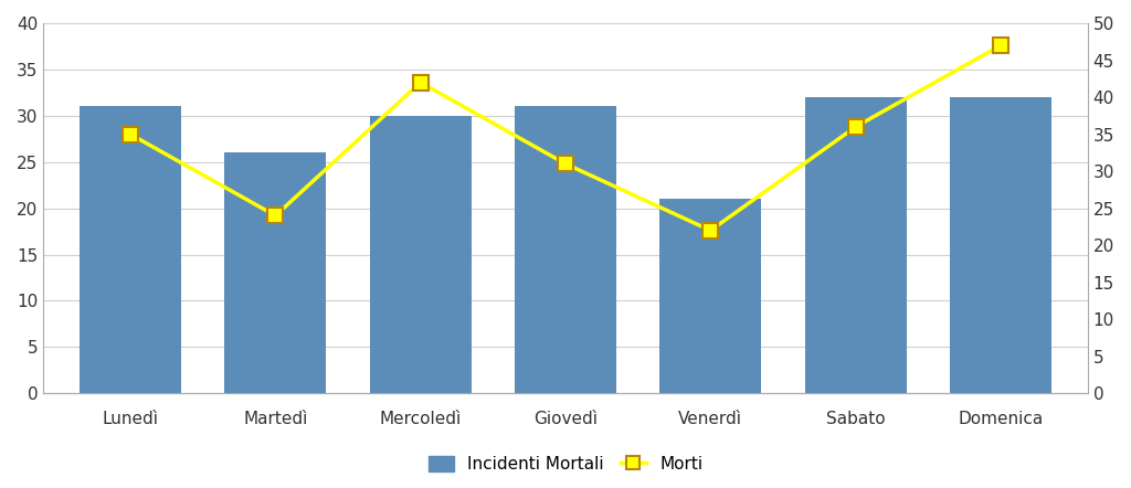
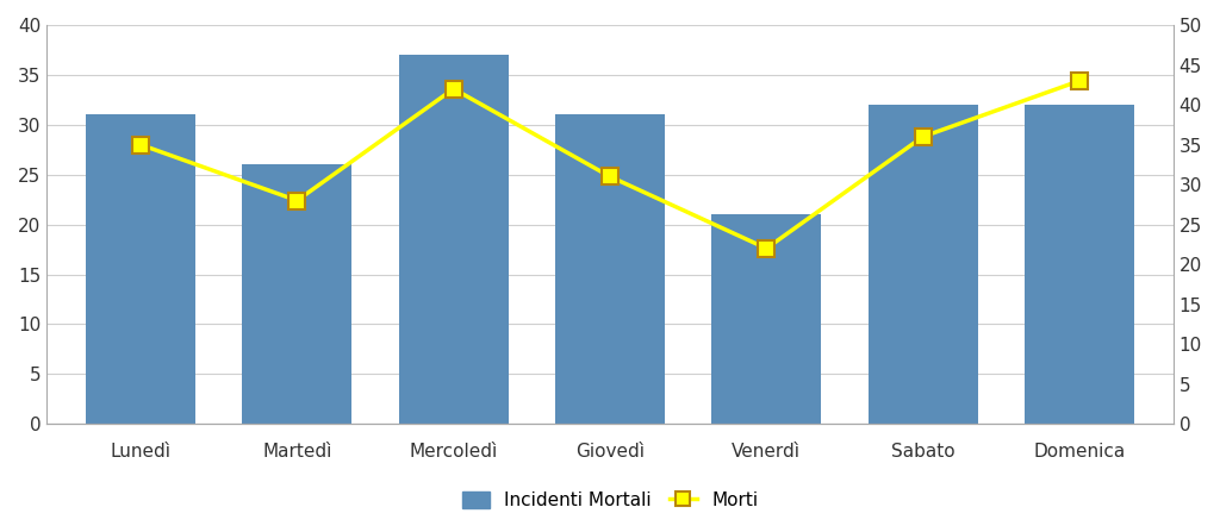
Morti/Martedì: 24 -> 28
Incidenti Mortali/Mercoledì: 30 -> 37
Morti/Domenica: 47 -> 43
